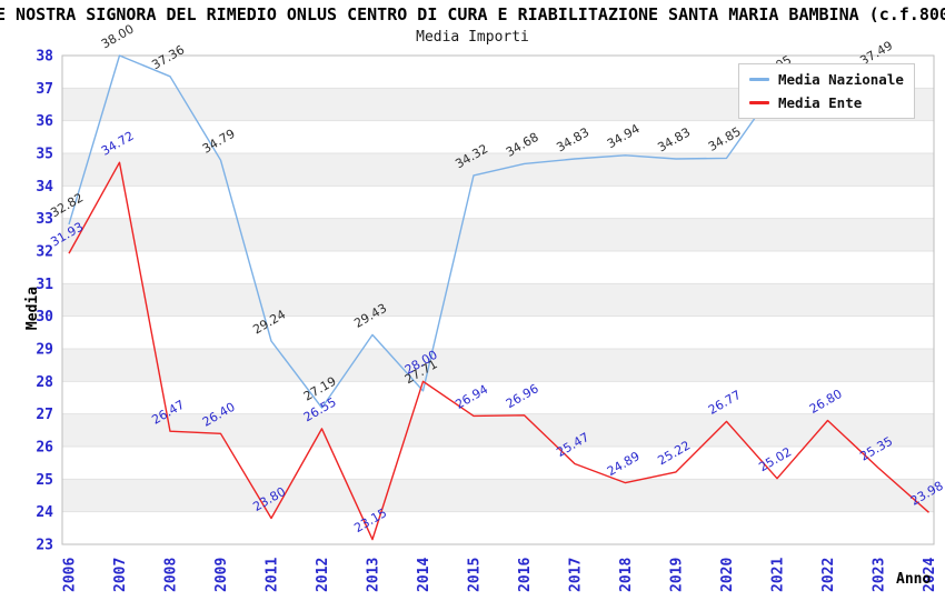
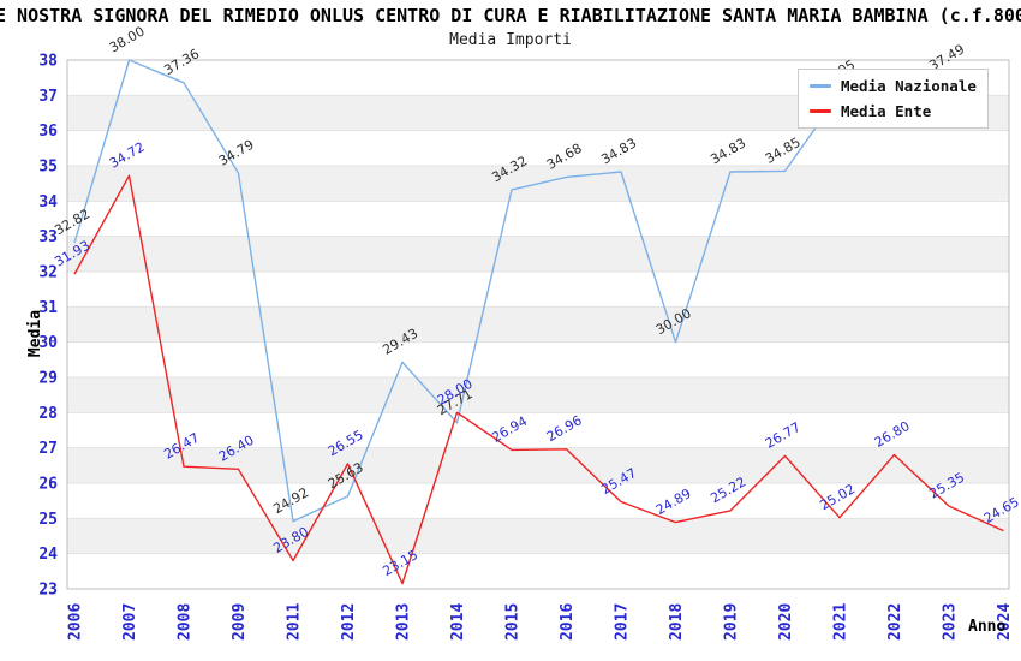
Media Nazionale/2011: 29.24 -> 24.92
Media Nazionale/2012: 27.19 -> 25.63
Media Nazionale/2018: 34.94 -> 30.00
Media Ente/2024: 23.98 -> 24.65
